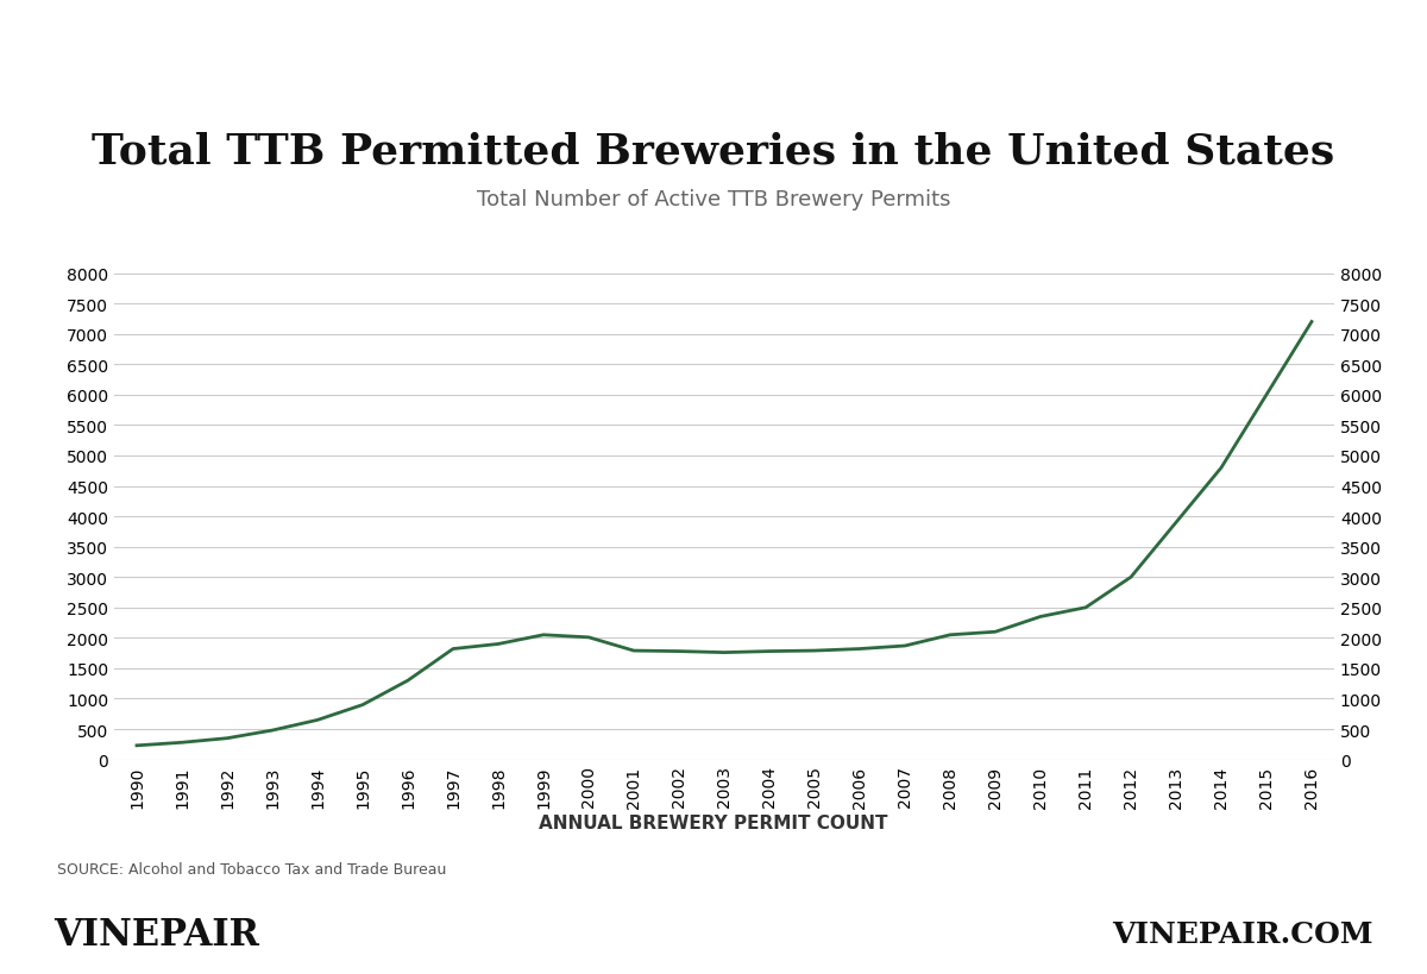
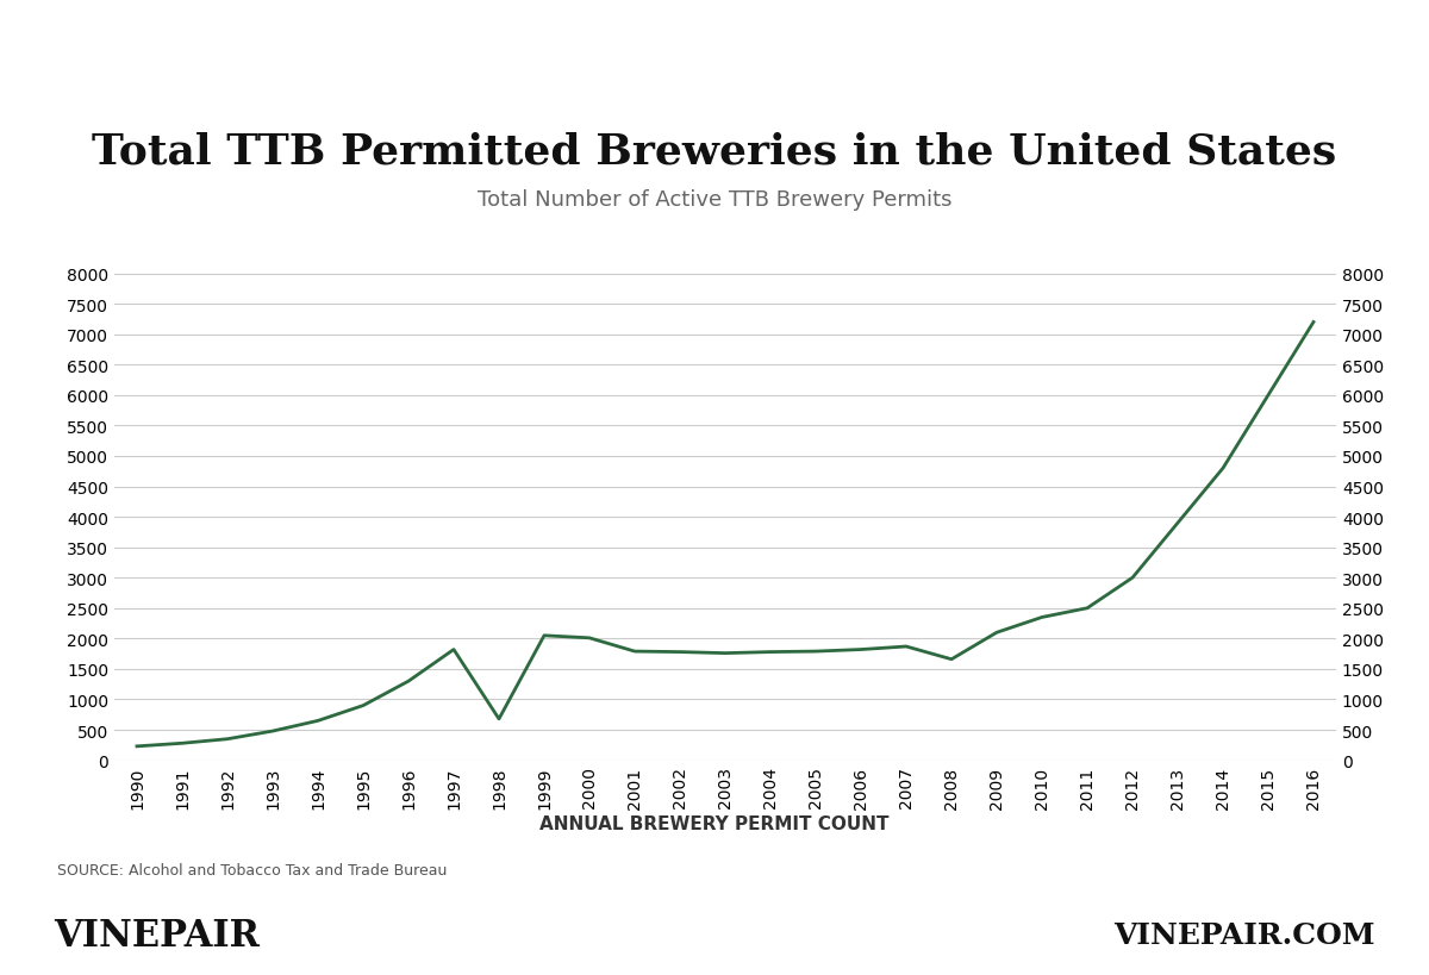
1998: 1900 -> 680
2008: 2050 -> 1660
